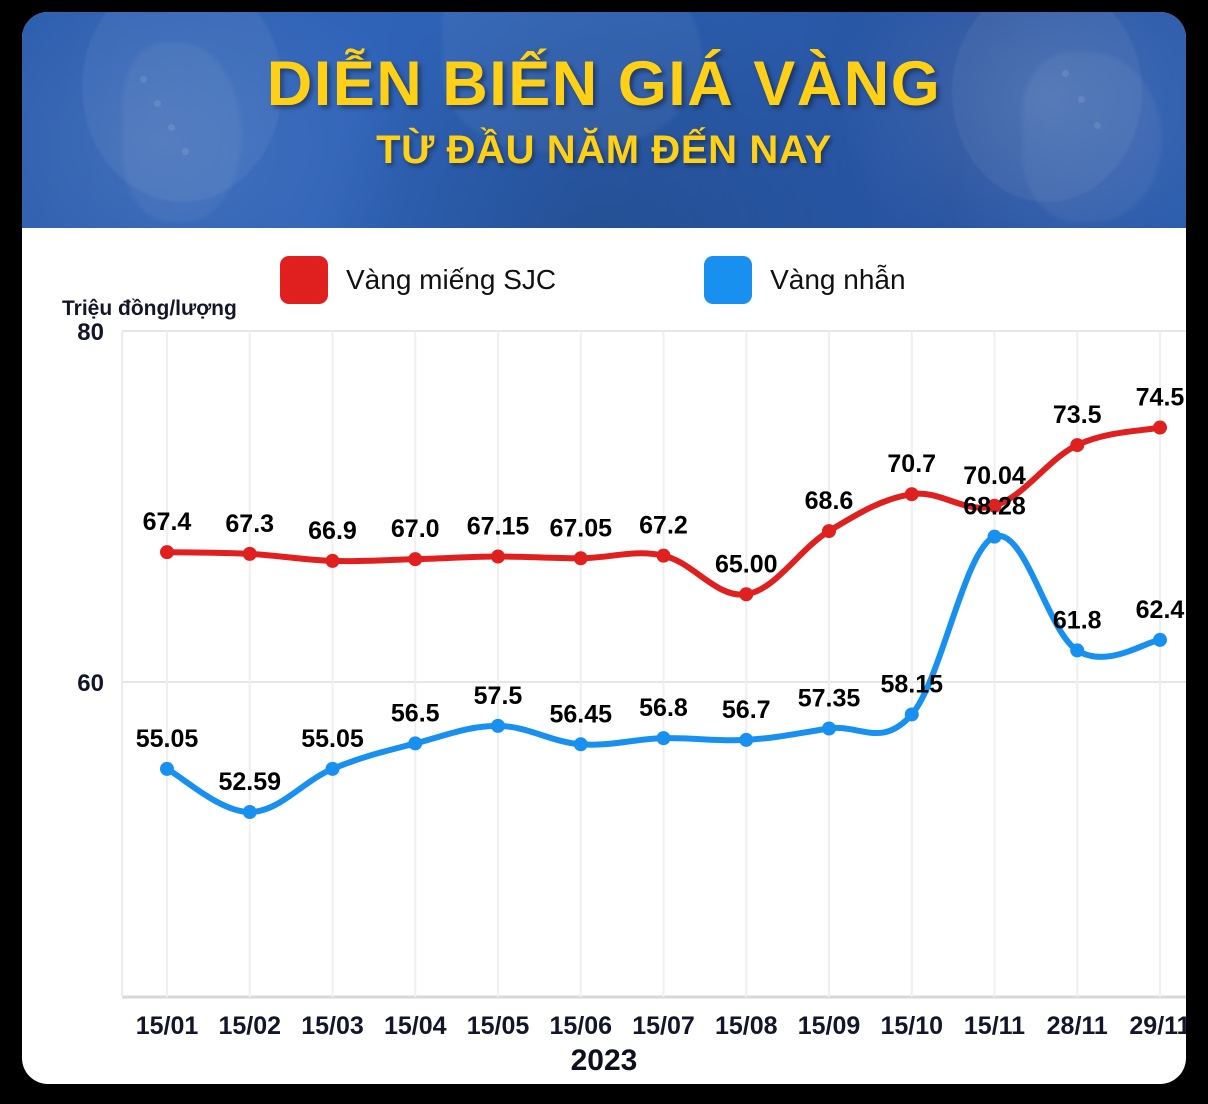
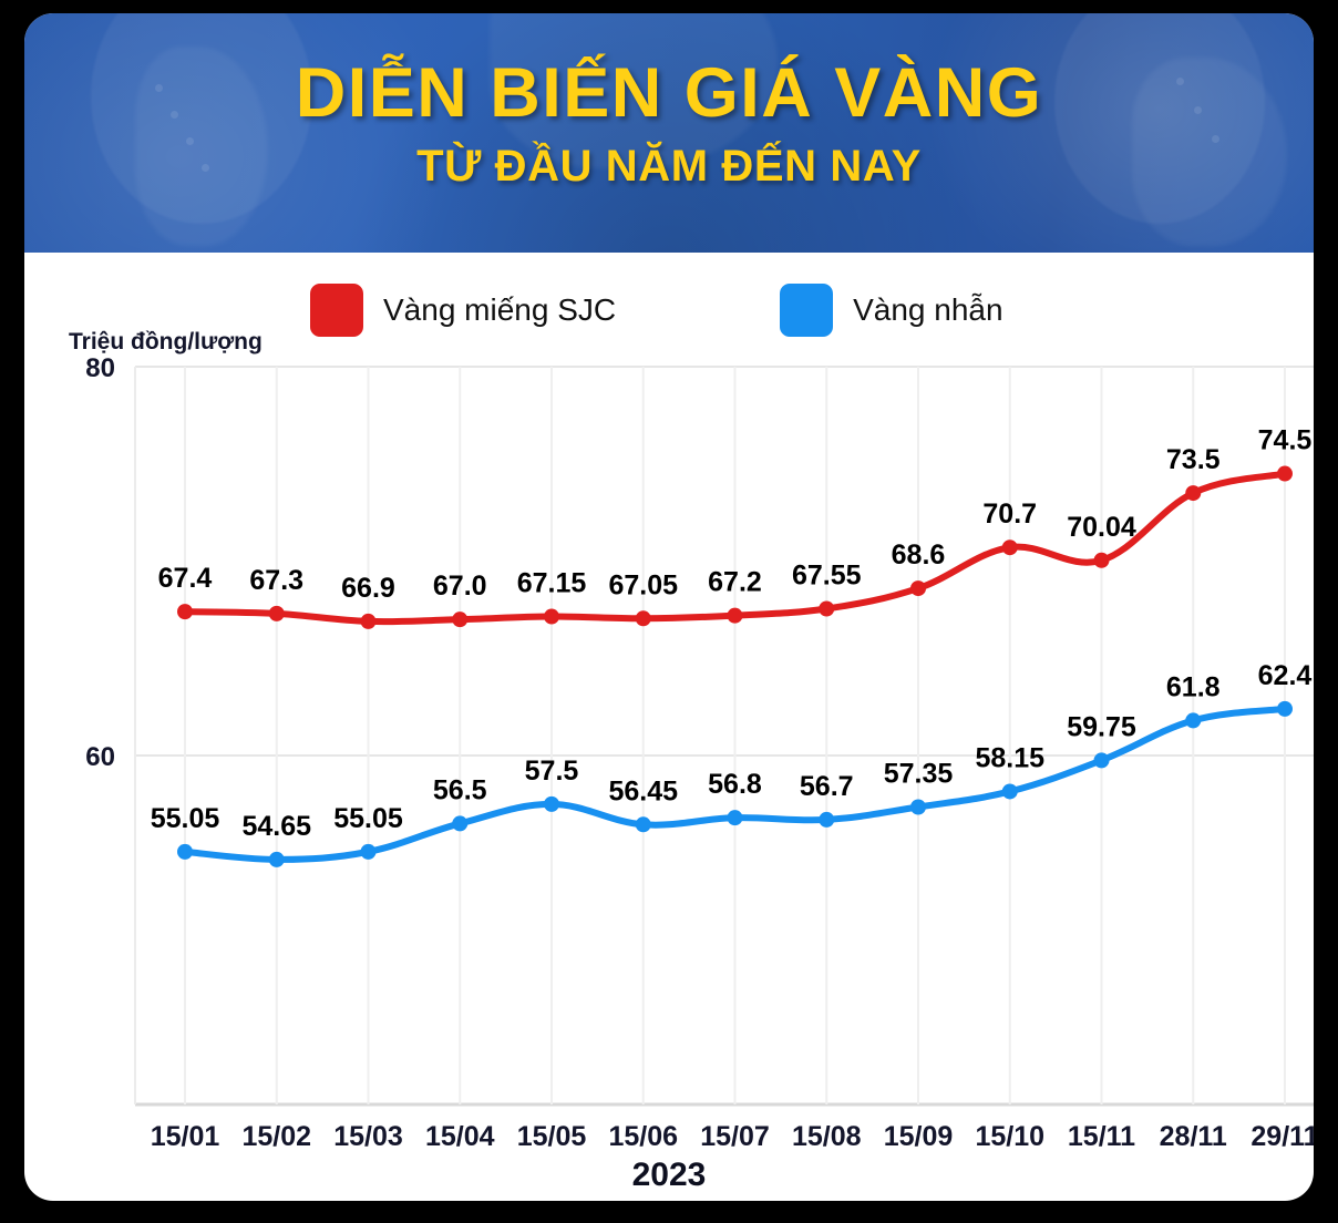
Vàng nhẫn/15/02: 52.59 -> 54.65
Vàng miếng SJC/15/08: 65.00 -> 67.55
Vàng nhẫn/15/11: 68.28 -> 59.75
